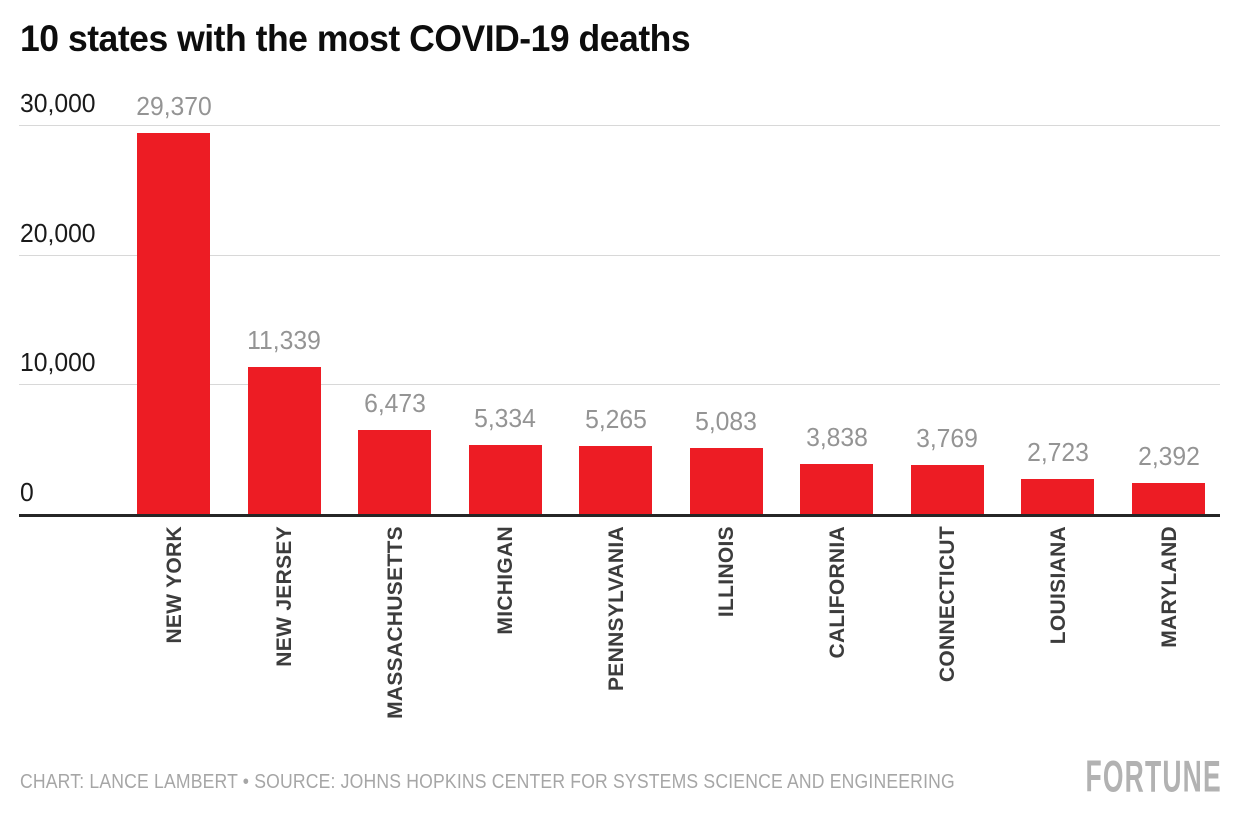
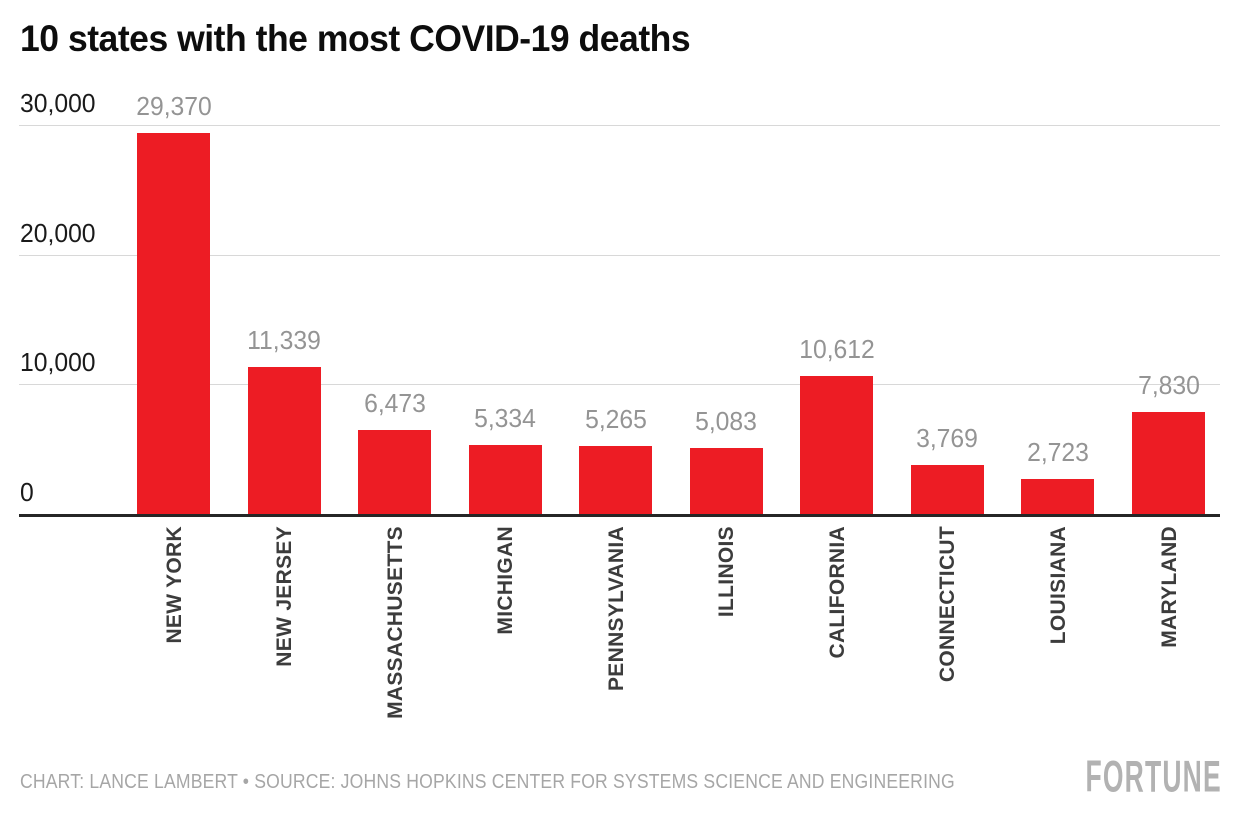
CALIFORNIA: 3,838 -> 10,612
MARYLAND: 2,392 -> 7,830
